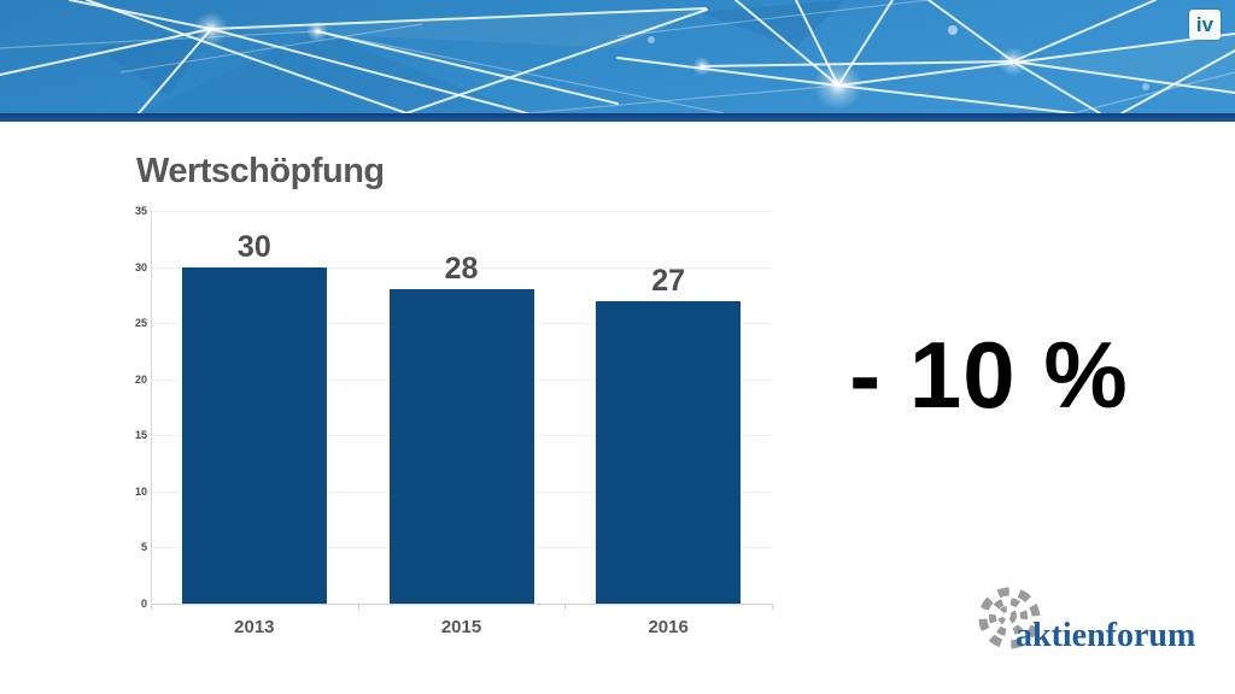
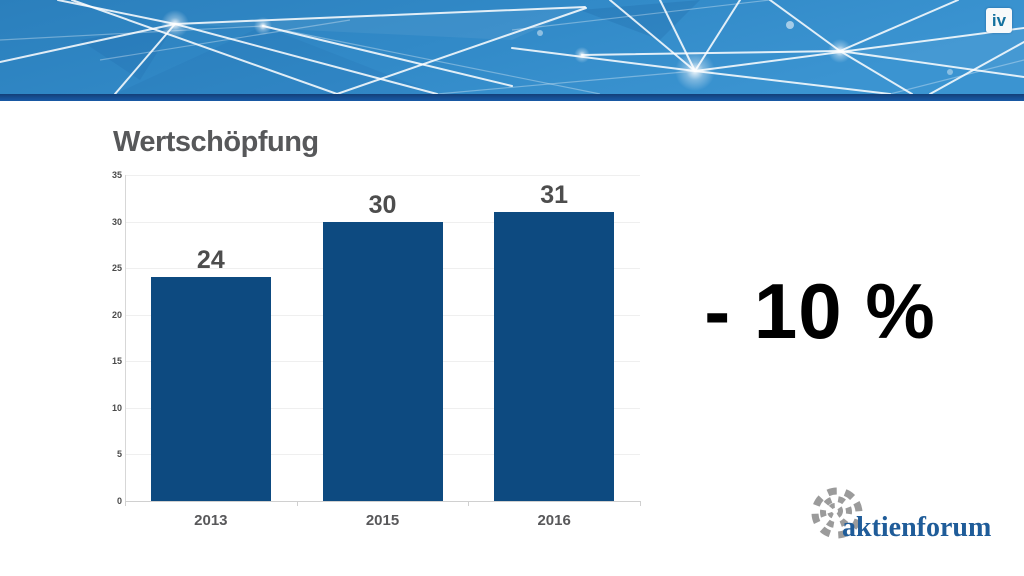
2013: 30 -> 24
2015: 28 -> 30
2016: 27 -> 31
